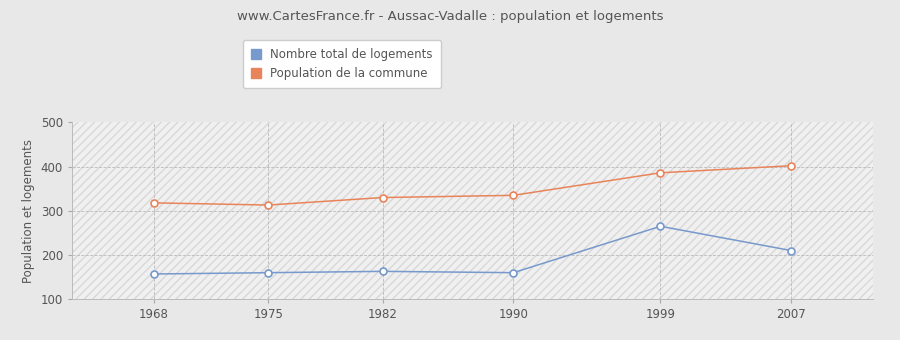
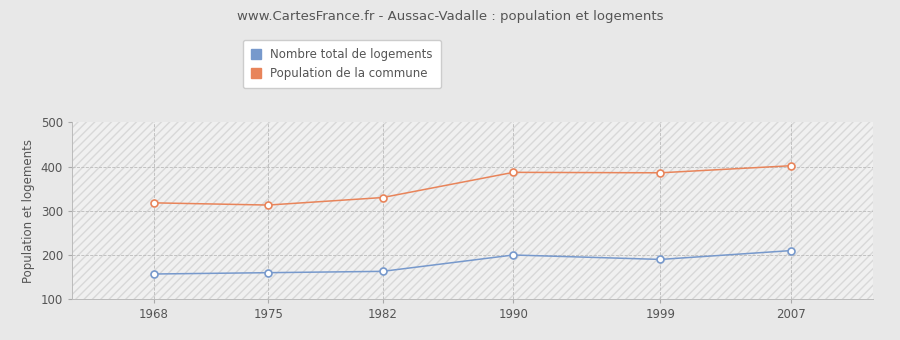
Nombre total de logements/1990: 160 -> 200
Population de la commune/1990: 335 -> 387
Nombre total de logements/1999: 265 -> 190
